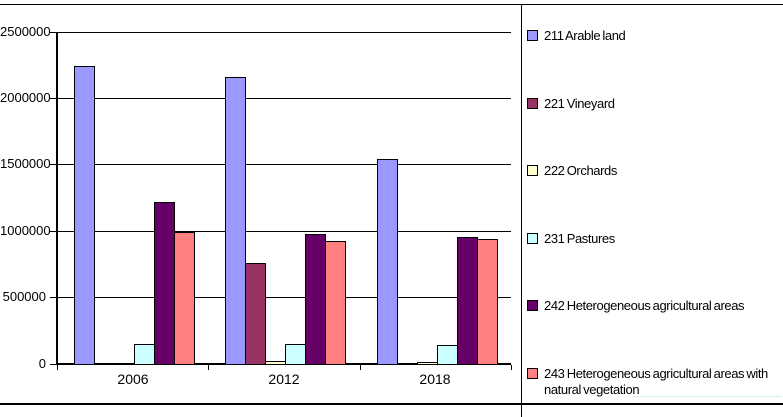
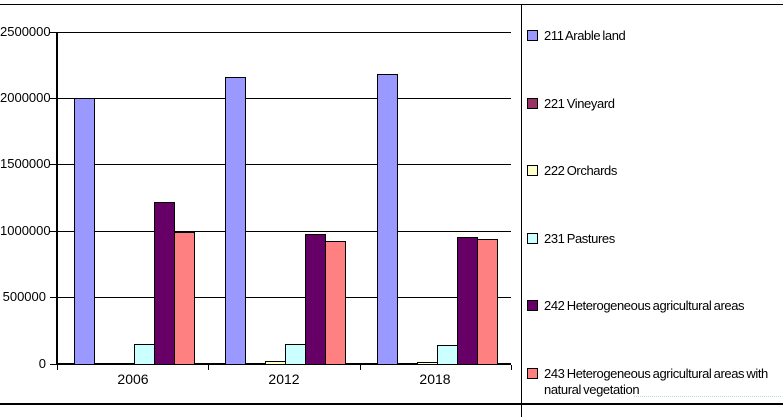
211 Arable land/2006: 2250000 -> 2010000
221 Vineyard/2012: 770000 -> 10000
211 Arable land/2018: 1550000 -> 2200000
